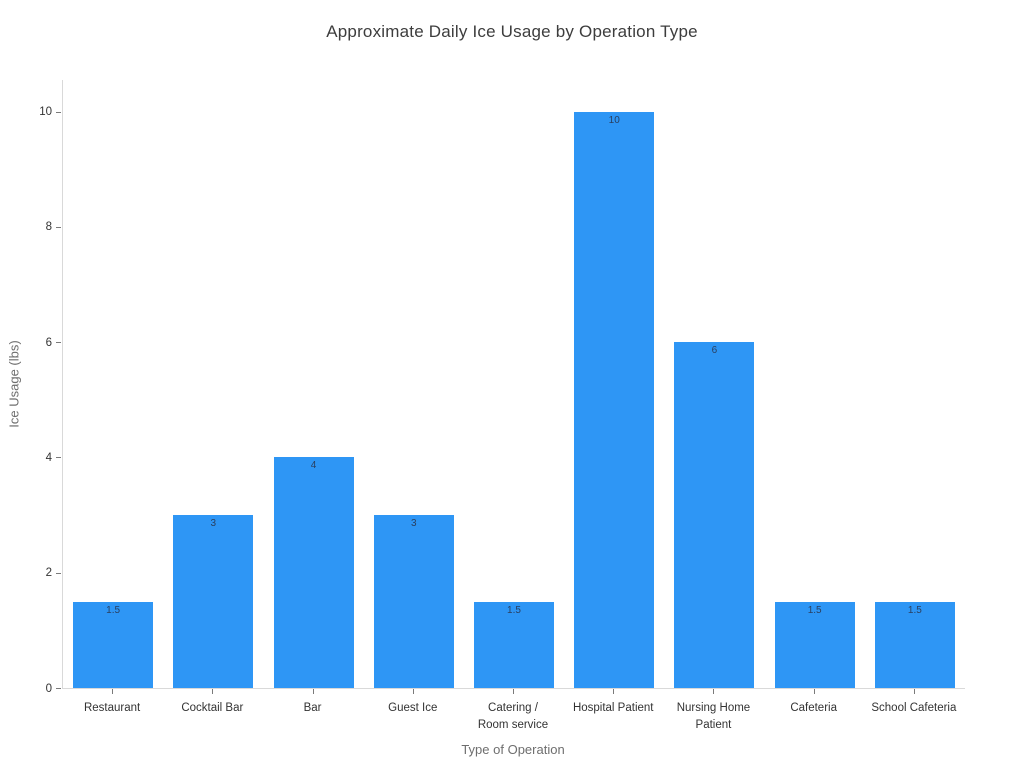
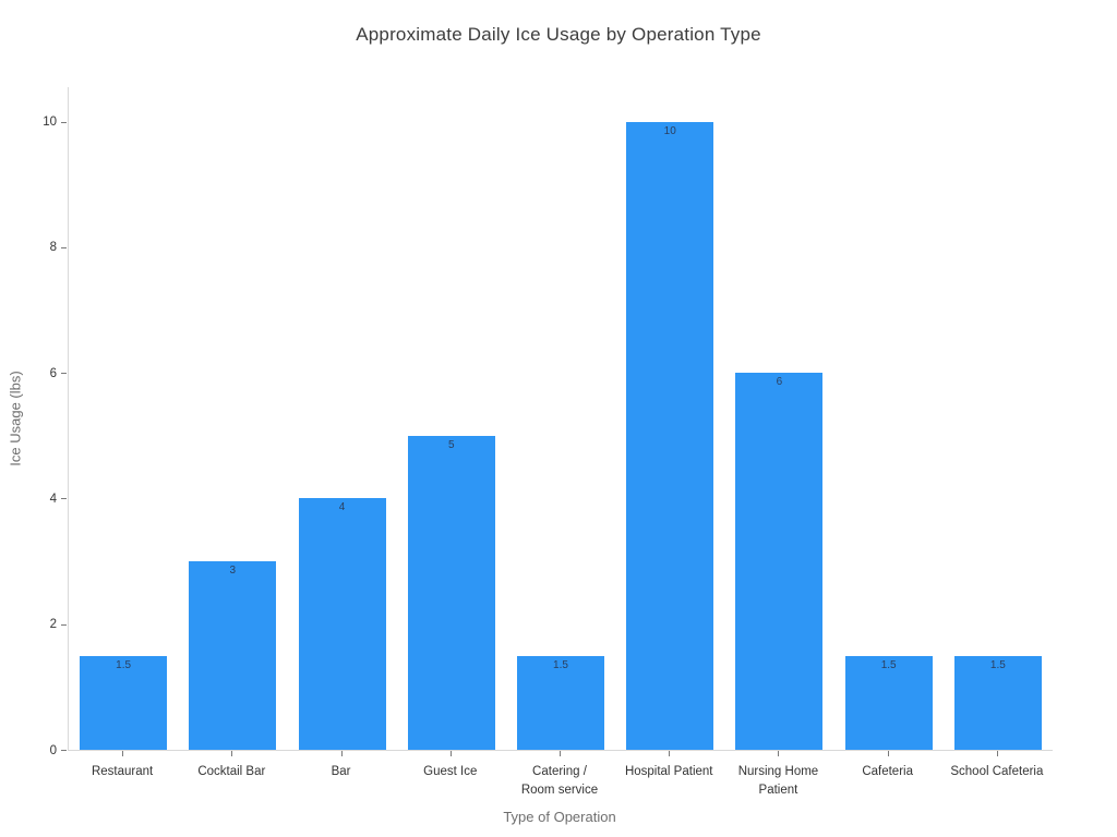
Guest Ice: 3 -> 5
